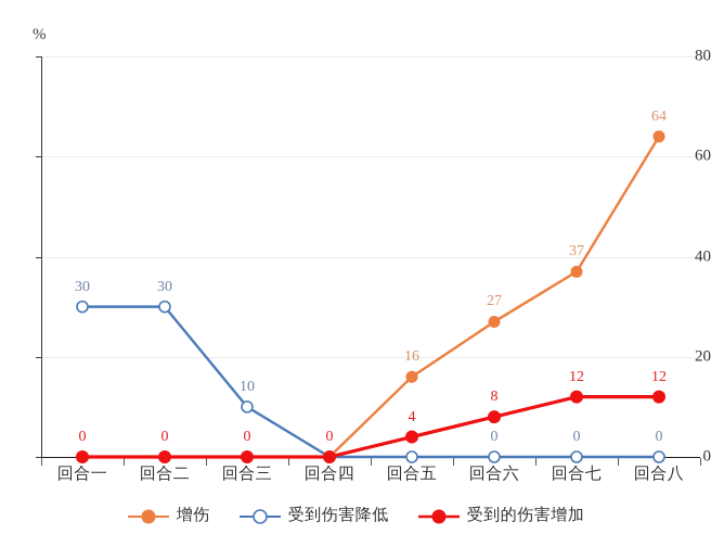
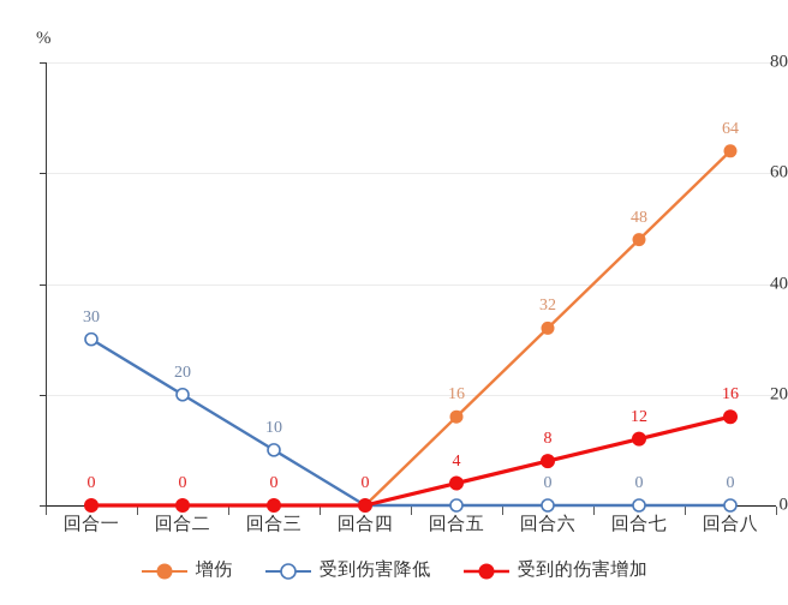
受到伤害降低/回合二: 30 -> 20
增伤/回合六: 27 -> 32
增伤/回合七: 37 -> 48
受到的伤害增加/回合八: 12 -> 16
